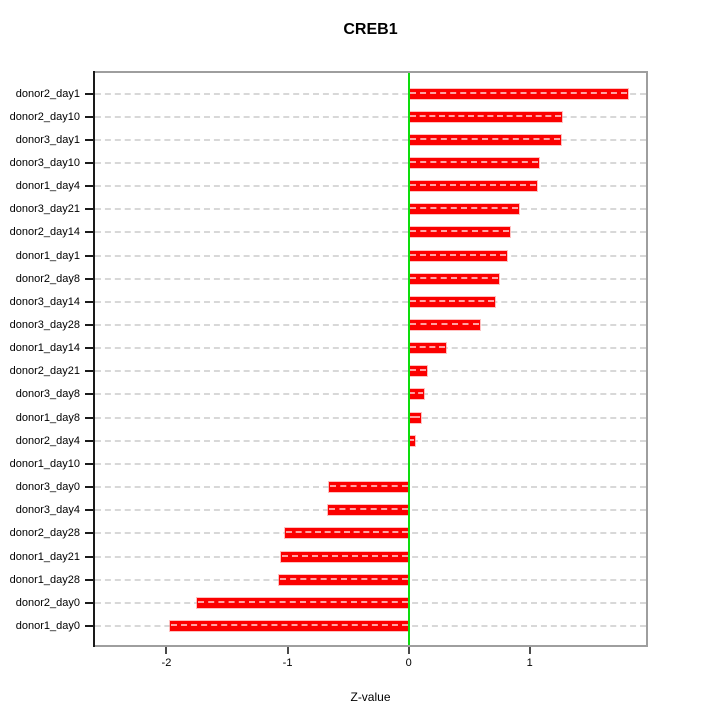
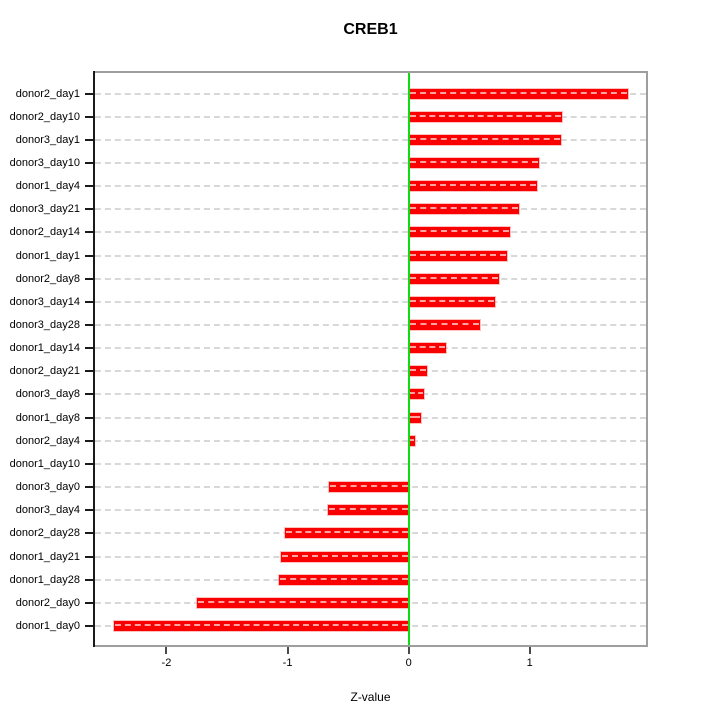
donor1_day0: -1.97 -> -2.43
